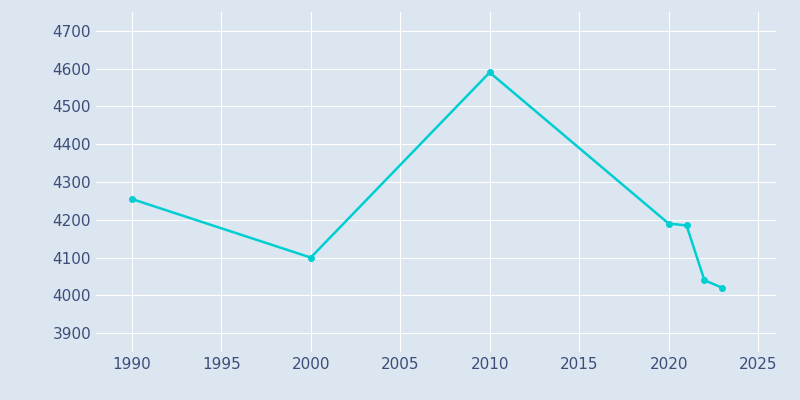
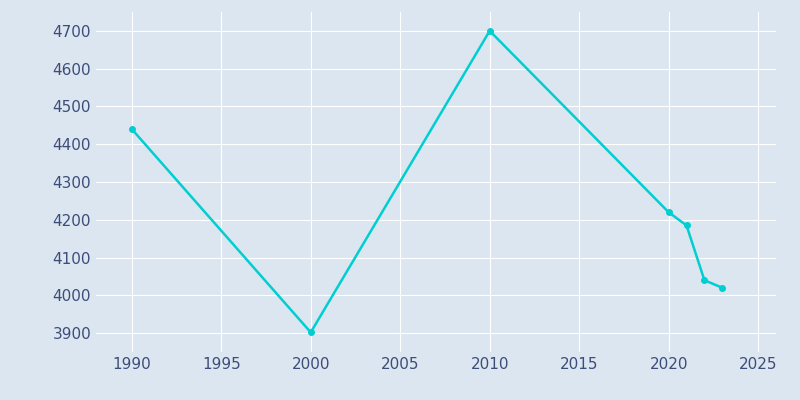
1990: 4255 -> 4440
2000: 4100 -> 3902
2010: 4590 -> 4700
2020: 4190 -> 4220
